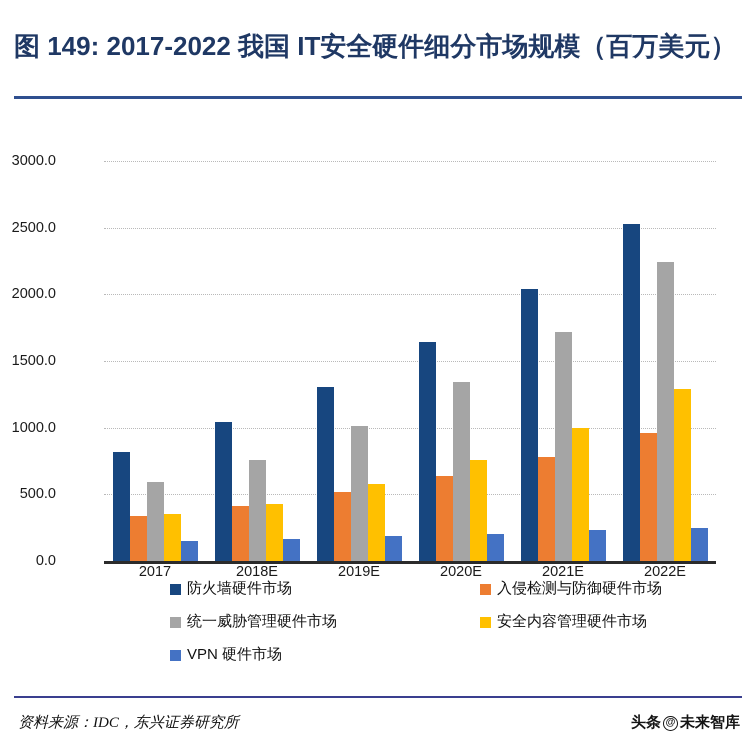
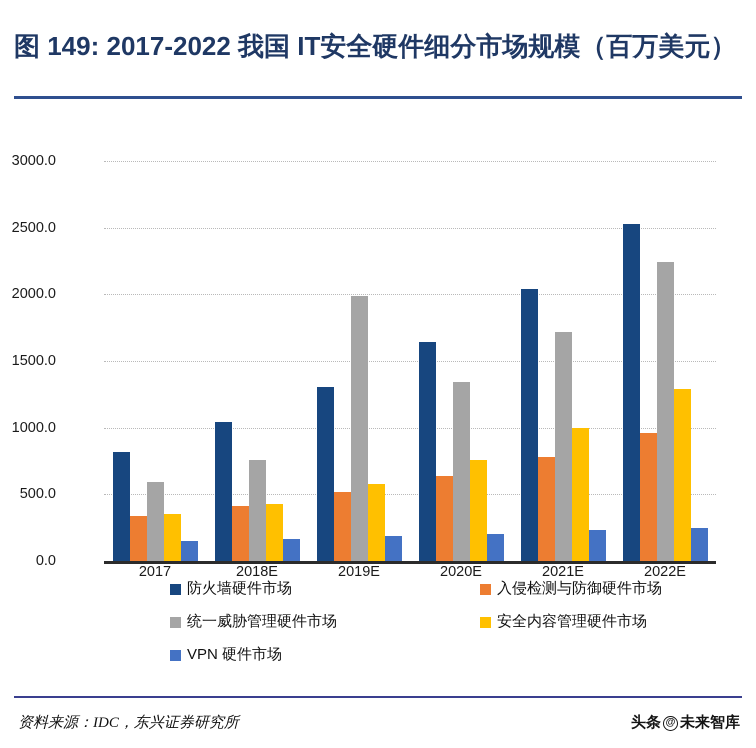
统一威胁管理硬件市场/2019E: 1010 -> 1990
